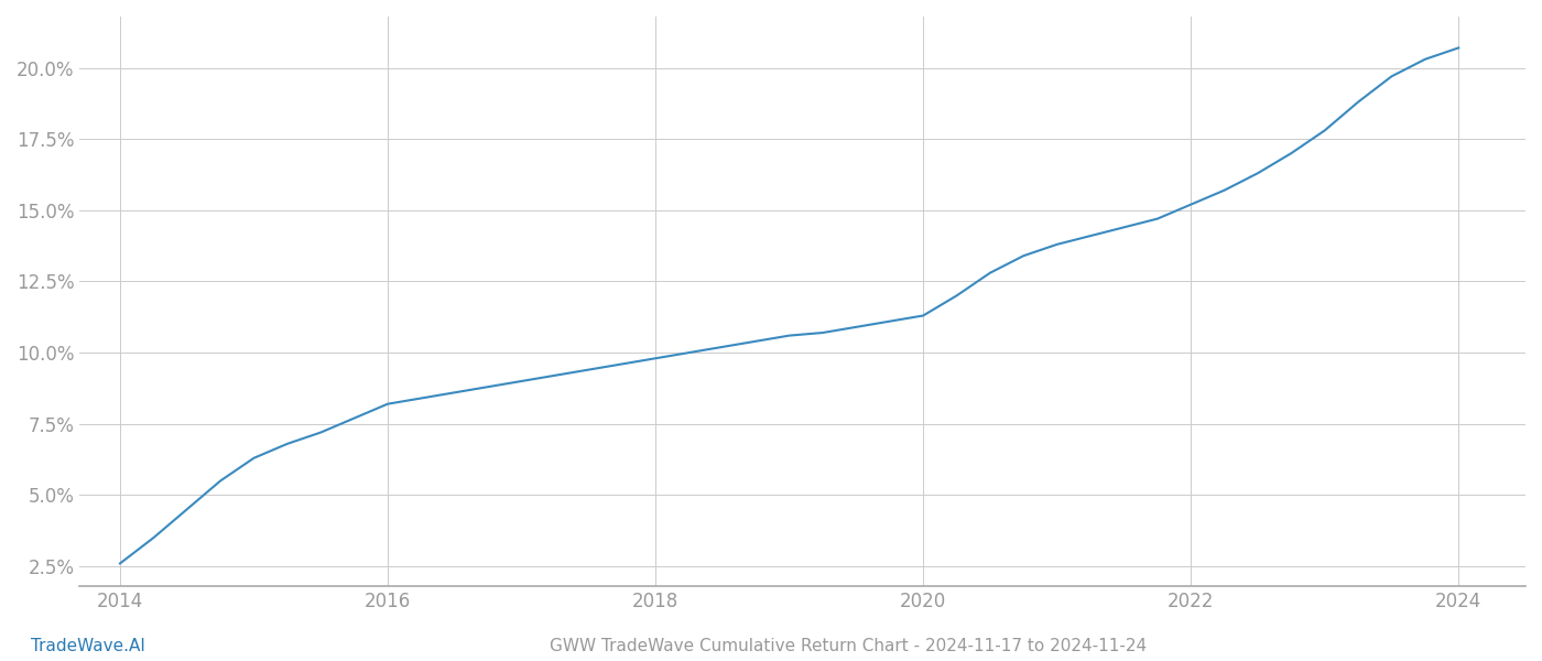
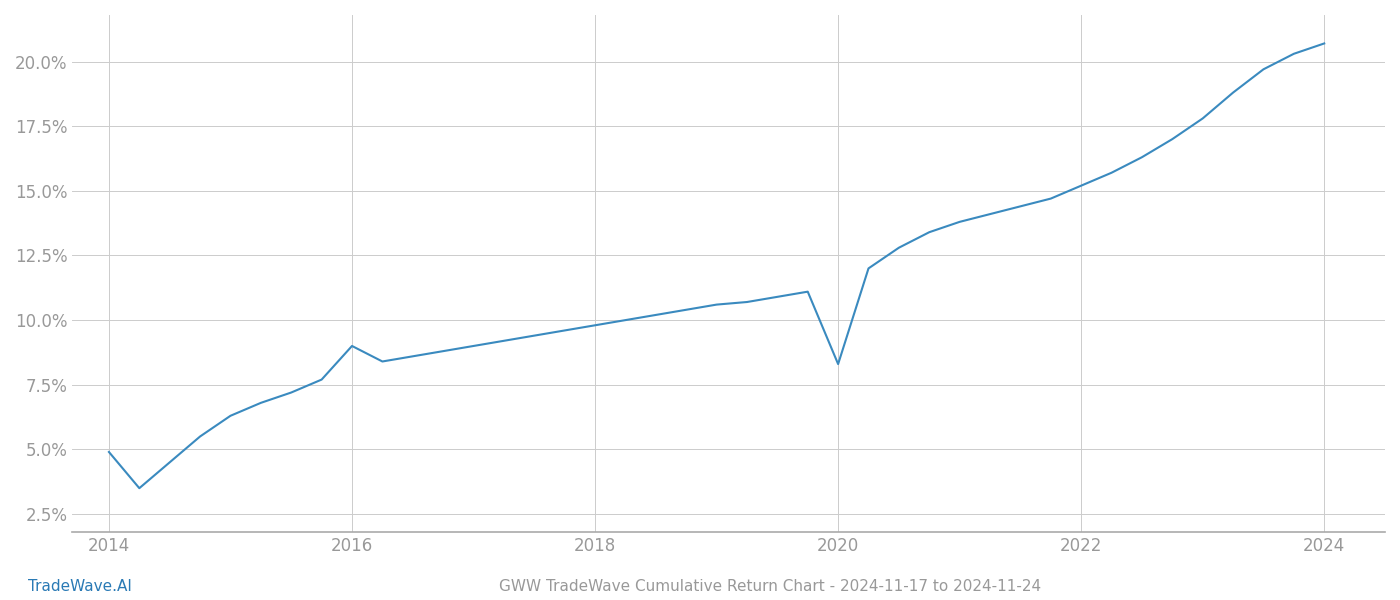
2014: 2.6% -> 4.9%
2016: 8.2% -> 9.0%
2020: 11.3% -> 8.3%
